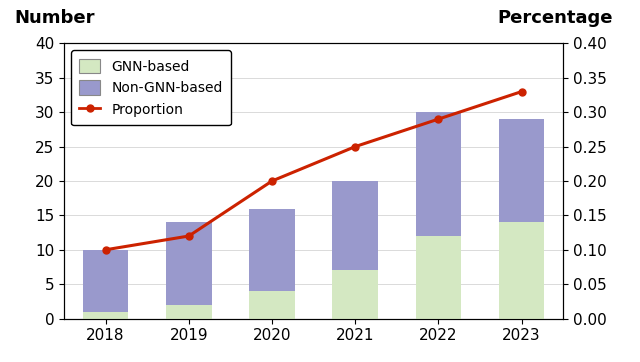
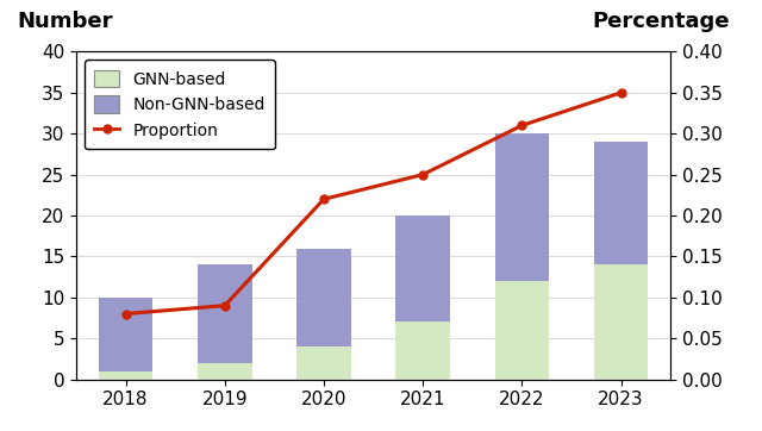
Proportion/2018: 0.10 -> 0.08
Proportion/2019: 0.12 -> 0.09
Proportion/2020: 0.20 -> 0.22
Proportion/2022: 0.29 -> 0.31
Proportion/2023: 0.33 -> 0.35
